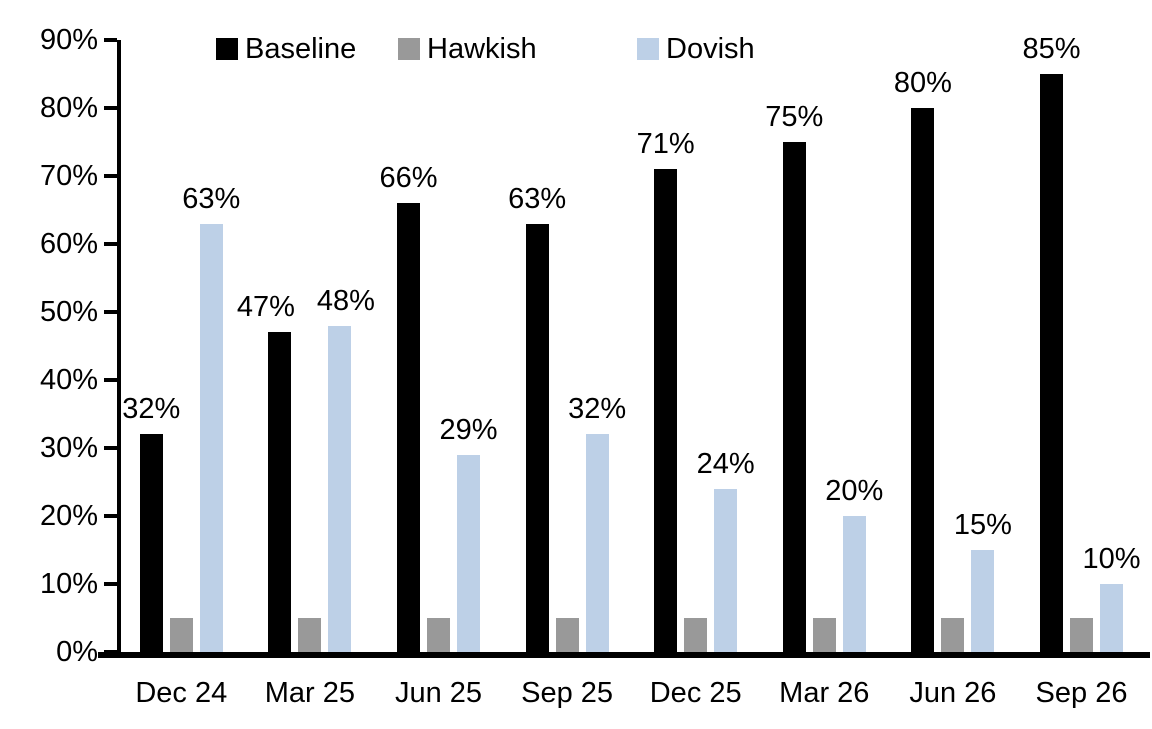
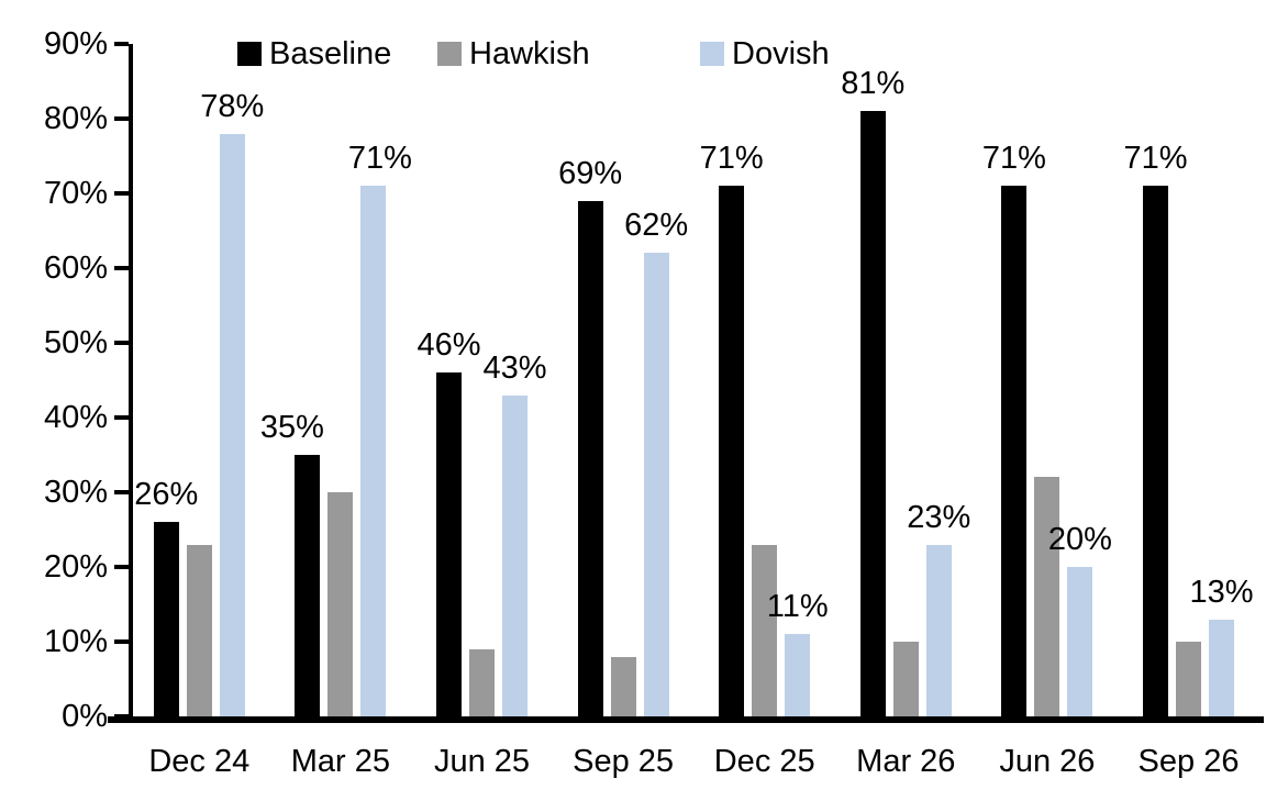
Baseline/Dec 24: 32% -> 26%
Hawkish/Dec 24: 5% -> 23%
Dovish/Dec 24: 63% -> 78%
Baseline/Mar 25: 47% -> 35%
Hawkish/Mar 25: 5% -> 30%
Dovish/Mar 25: 48% -> 71%
Baseline/Jun 25: 66% -> 46%
Hawkish/Jun 25: 5% -> 9%
Dovish/Jun 25: 29% -> 43%
Baseline/Sep 25: 63% -> 69%
Hawkish/Sep 25: 5% -> 8%
Dovish/Sep 25: 32% -> 62%
Hawkish/Dec 25: 5% -> 23%
Dovish/Dec 25: 24% -> 11%
Baseline/Mar 26: 75% -> 81%
Hawkish/Mar 26: 5% -> 10%
Dovish/Mar 26: 20% -> 23%
Baseline/Jun 26: 80% -> 71%
Hawkish/Jun 26: 5% -> 32%
Dovish/Jun 26: 15% -> 20%
Baseline/Sep 26: 85% -> 71%
Hawkish/Sep 26: 5% -> 10%
Dovish/Sep 26: 10% -> 13%
